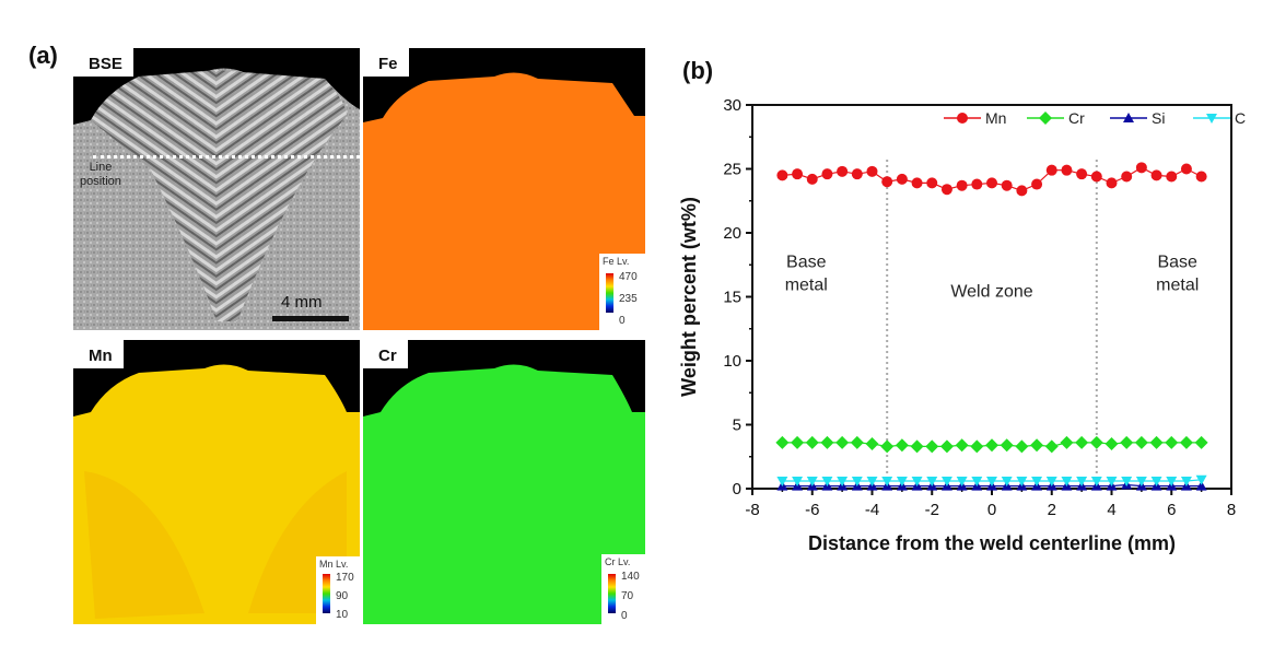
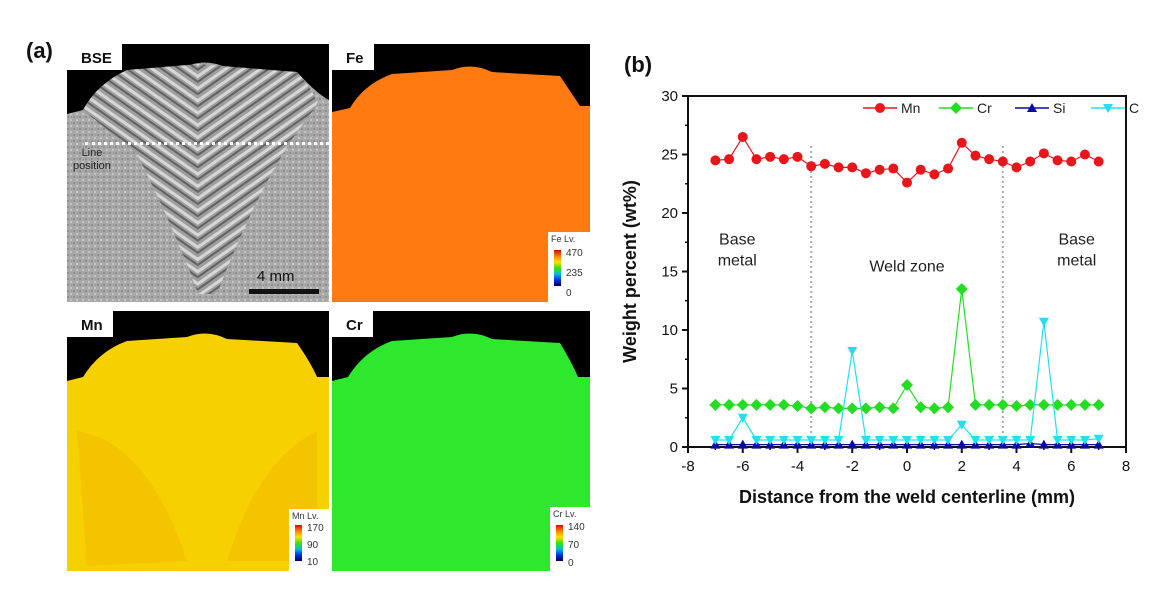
Mn/-6: 24.2 -> 26.5
C/-6: 0.6 -> 2.5
C/-2: 0.6 -> 8.2
Mn/0: 23.9 -> 22.6
Cr/0: 3.4 -> 5.3
Mn/2: 24.9 -> 26.0
Cr/2: 3.3 -> 13.5
C/2: 0.6 -> 1.9
C/5: 0.6 -> 10.7
